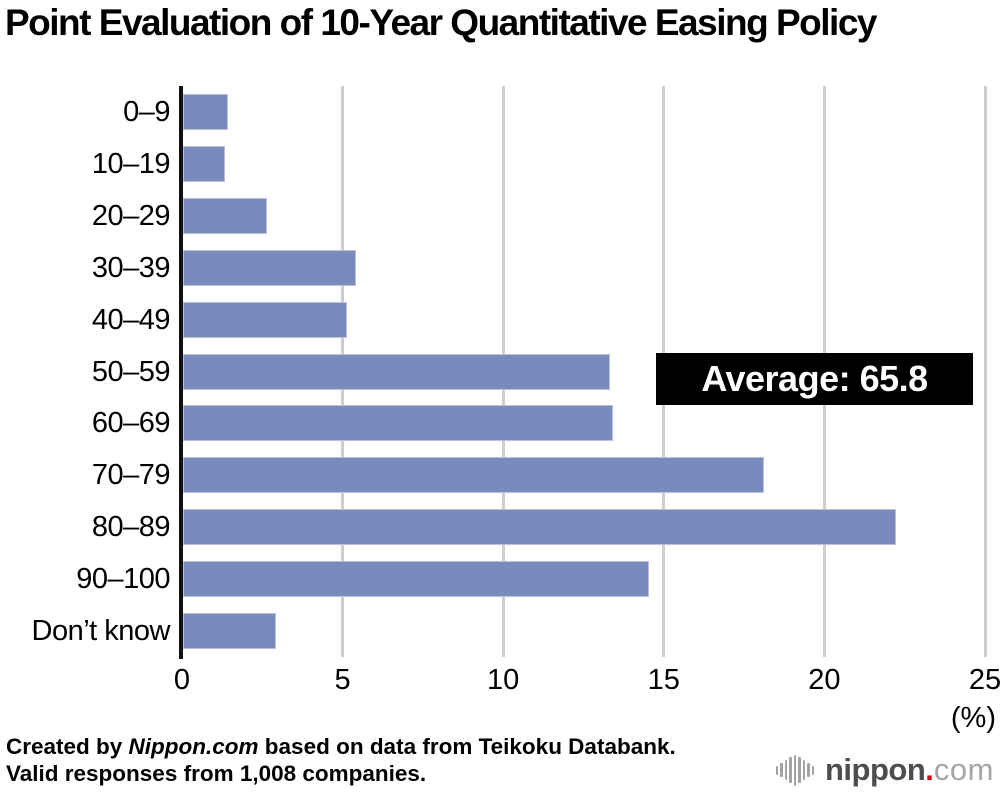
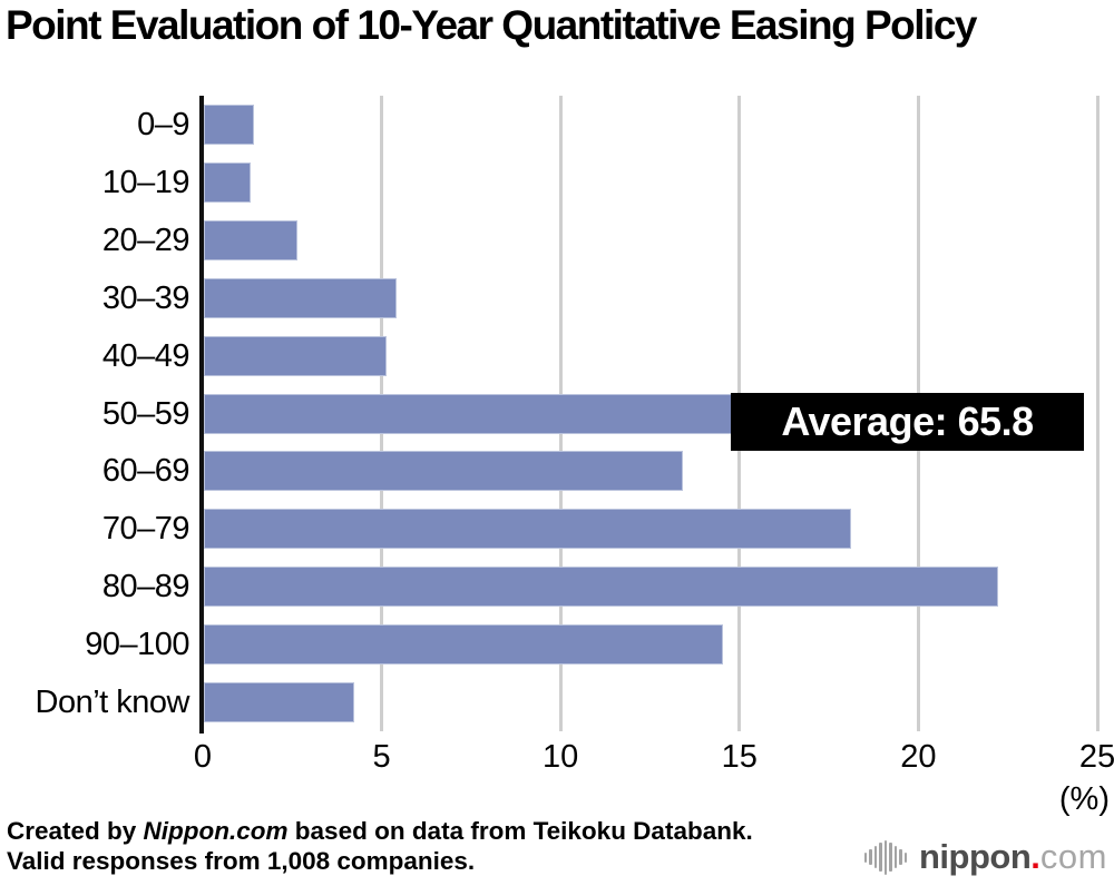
50–59: 13.3 -> 18.8
Don’t know: 2.9 -> 4.2
